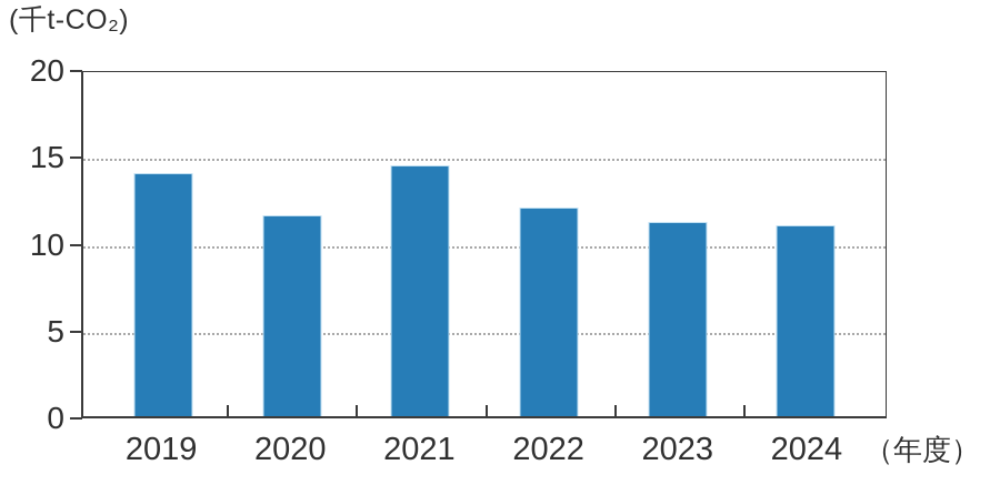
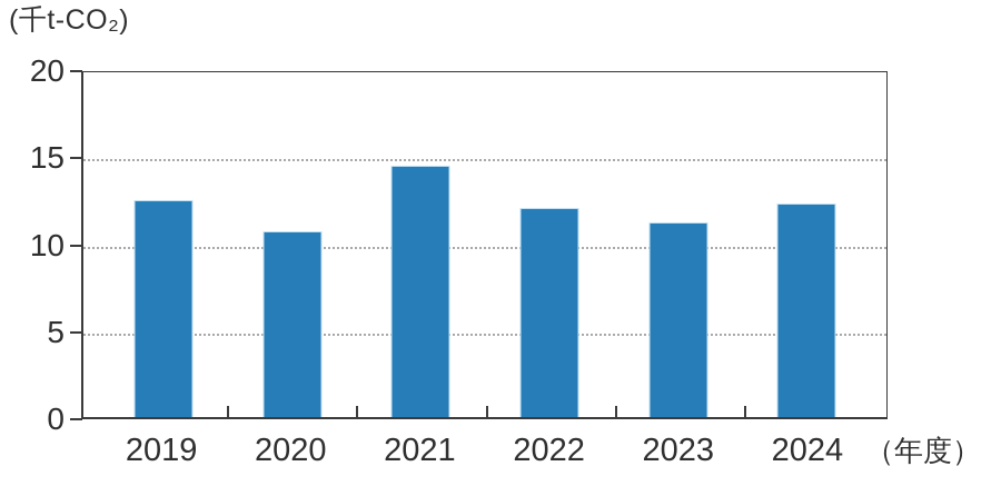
2019: 14.1 -> 12.6
2020: 11.7 -> 10.8
2024: 11.1 -> 12.4
